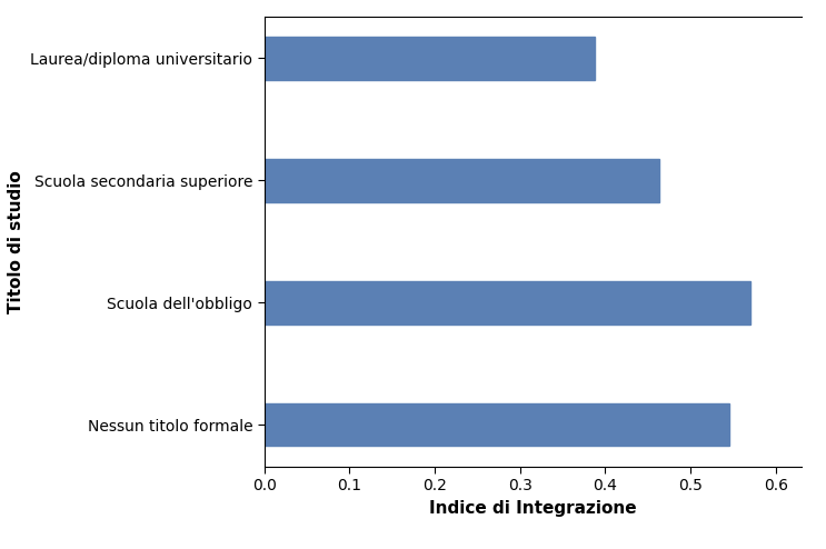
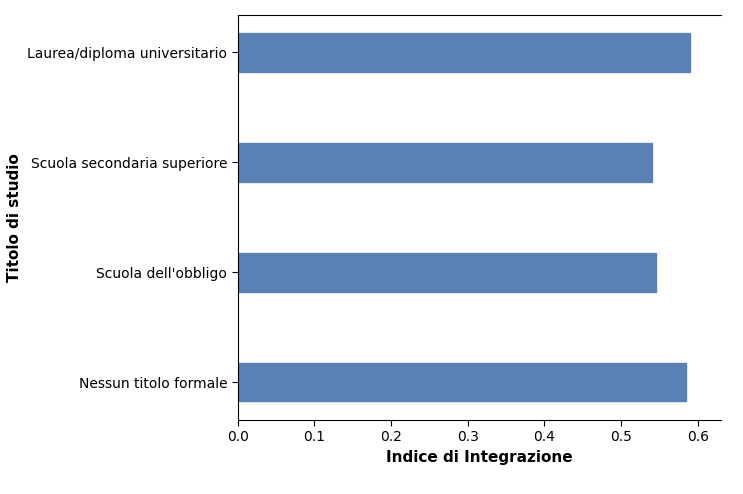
Laurea/diploma universitario: 0.388 -> 0.590
Scuola secondaria superiore: 0.464 -> 0.540
Scuola dell'obbligo: 0.570 -> 0.545
Nessun titolo formale: 0.546 -> 0.585
